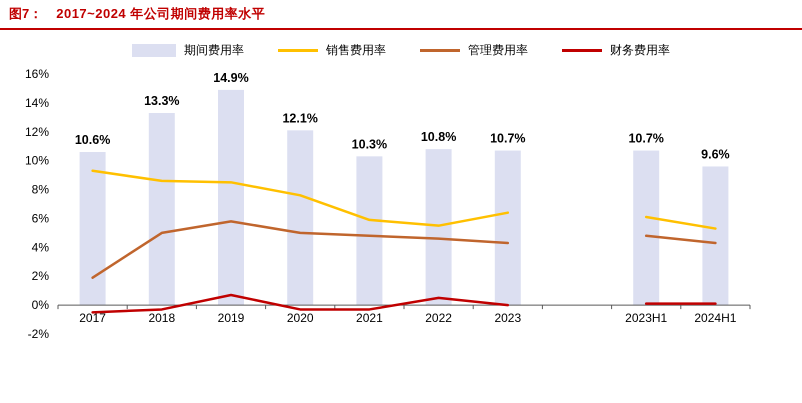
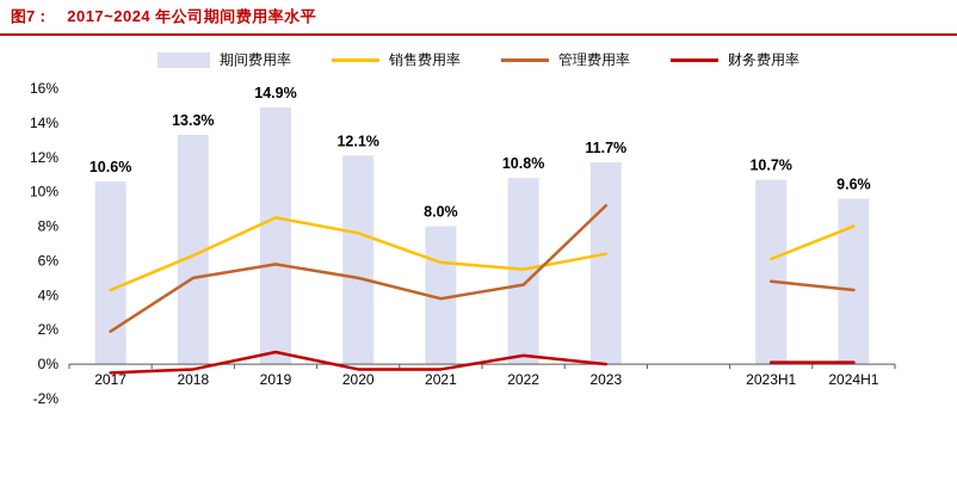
销售费用率/2017: 9.3% -> 4.3%
销售费用率/2018: 8.6% -> 6.3%
期间费用率/2021: 10.3% -> 8.0%
管理费用率/2021: 4.8% -> 3.8%
期间费用率/2023: 10.7% -> 11.7%
管理费用率/2023: 4.3% -> 9.2%
销售费用率/2024H1: 5.3% -> 8.0%
